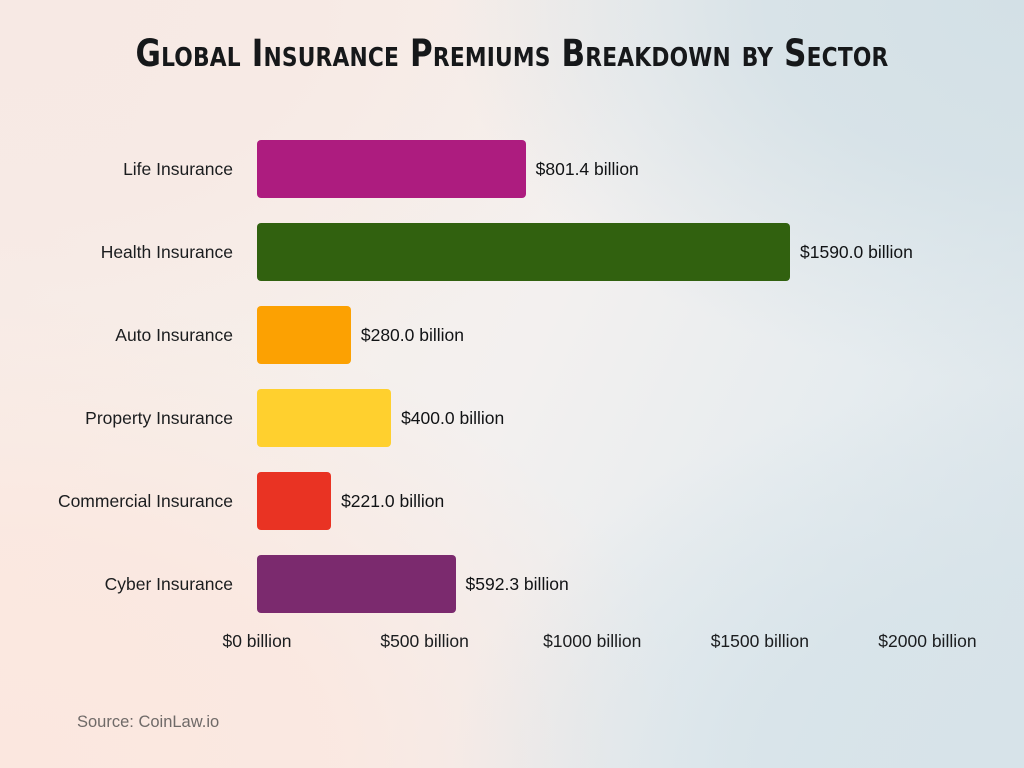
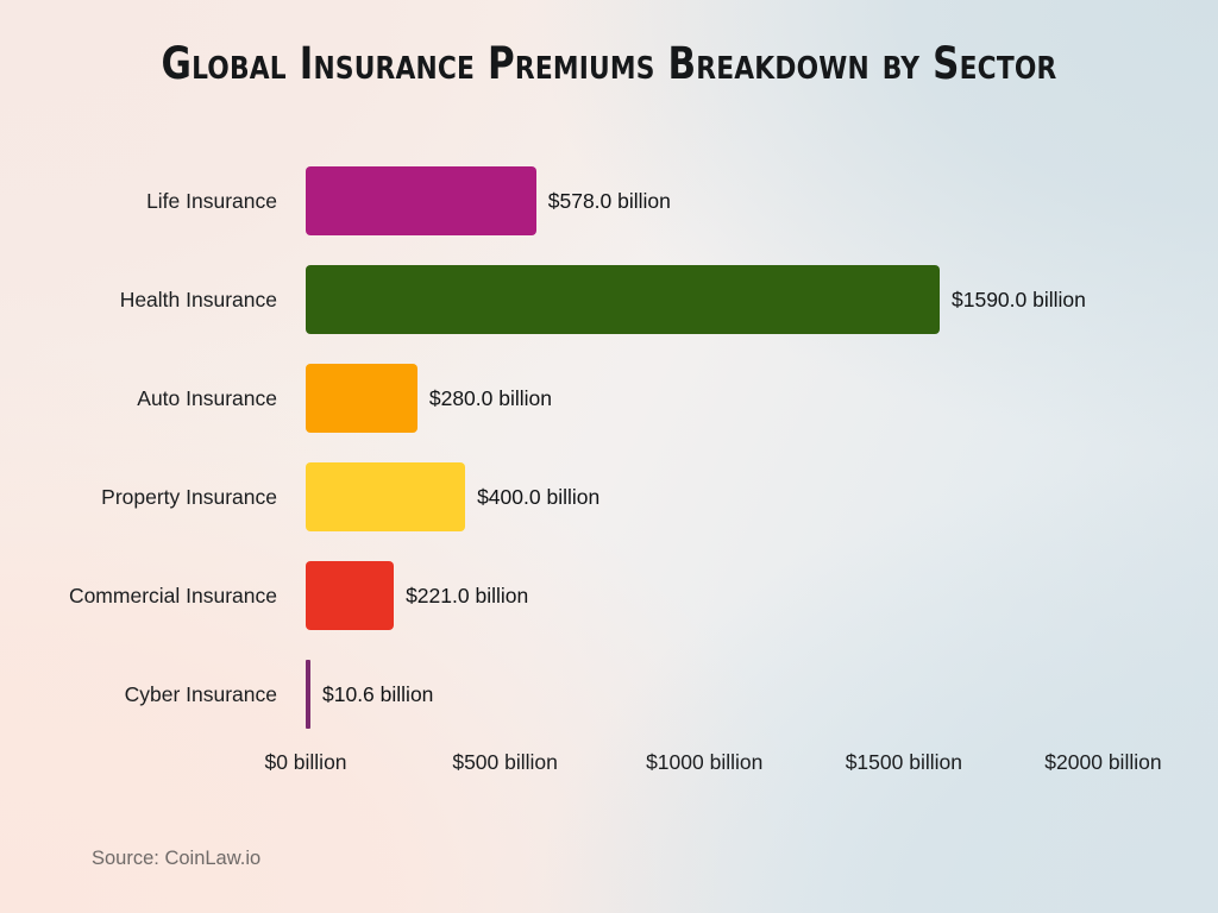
Life Insurance: $801.4 -> $578.0
Cyber Insurance: $592.3 -> $10.6
